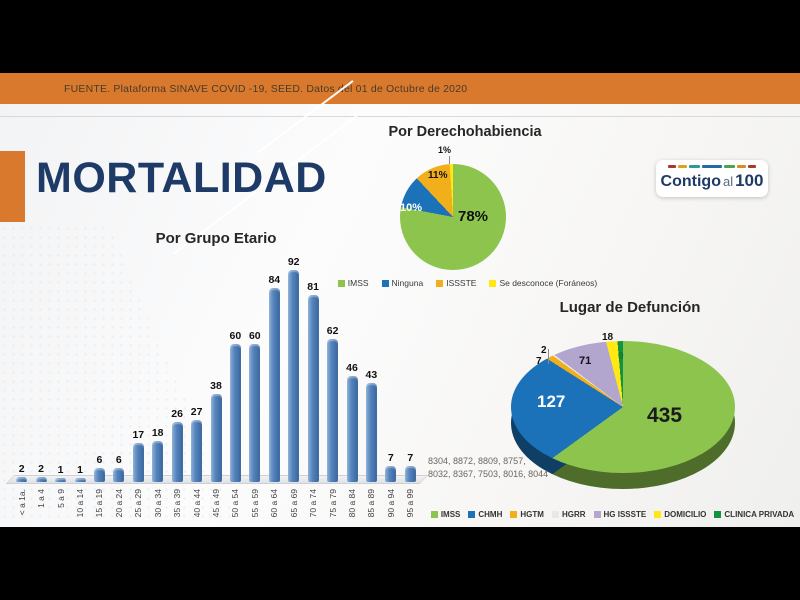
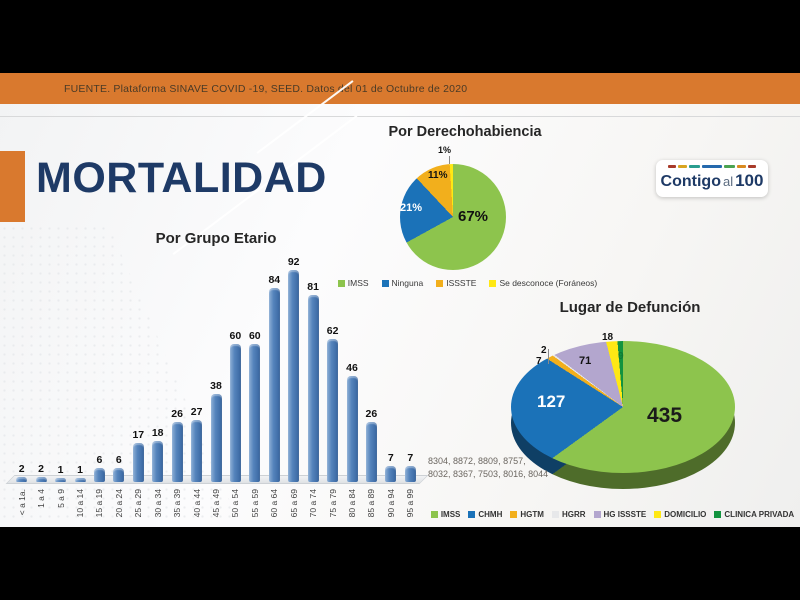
Por Grupo Etario/85 a 89: 43 -> 26
Por Derechohabiencia/IMSS: 78% -> 67%
Por Derechohabiencia/Ninguna: 10% -> 21%
